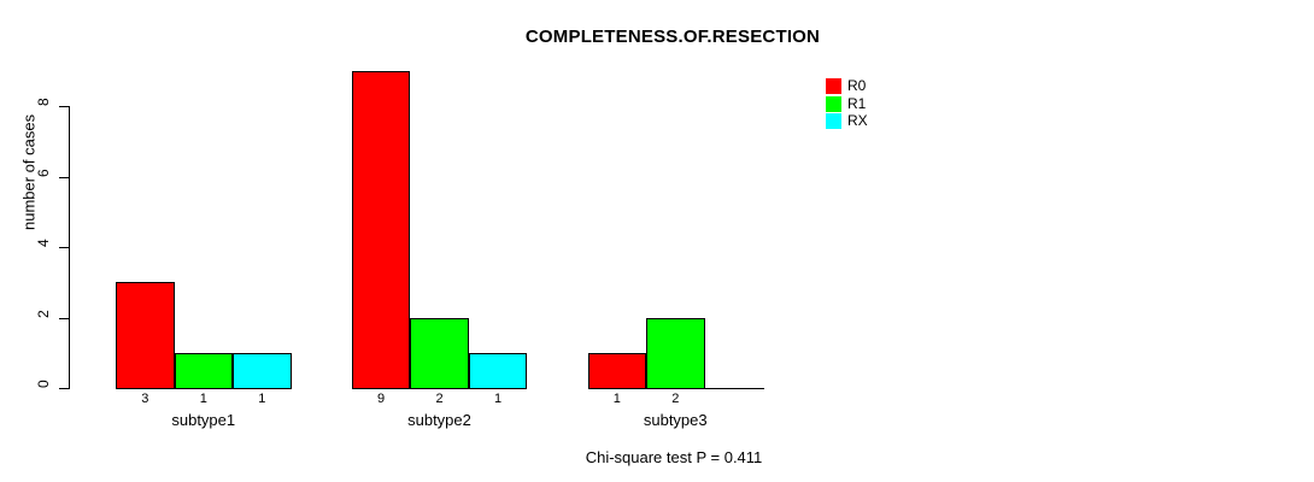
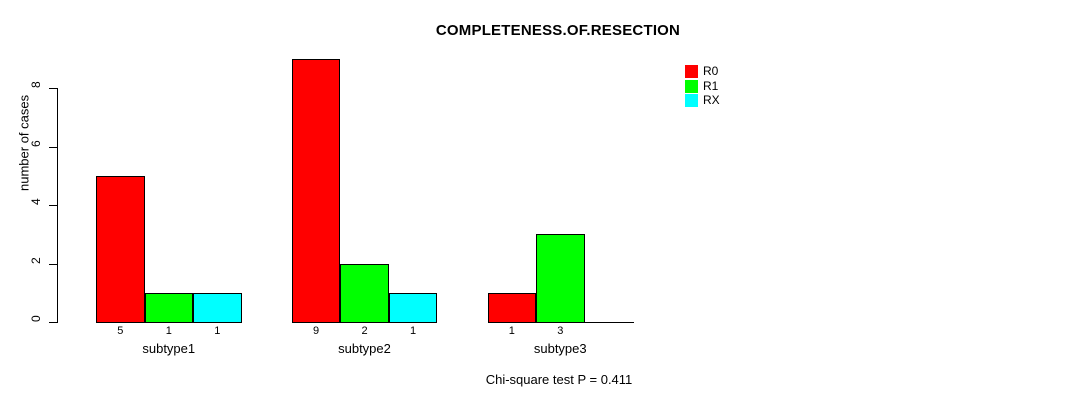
R0/subtype1: 3 -> 5
R1/subtype3: 2 -> 3
